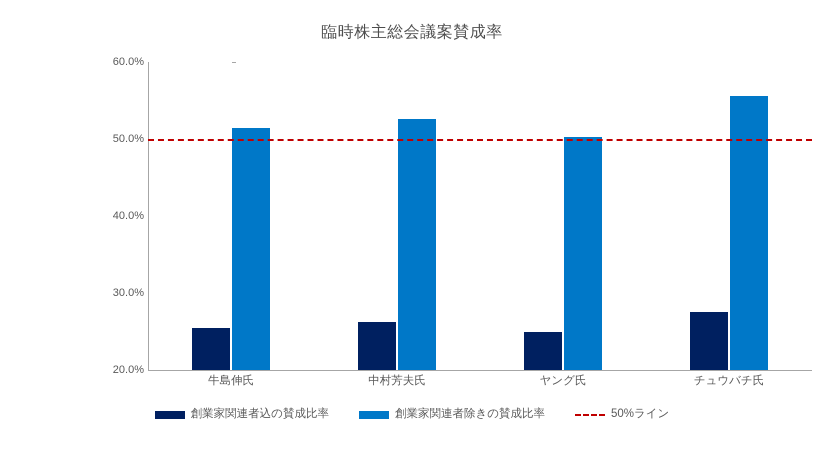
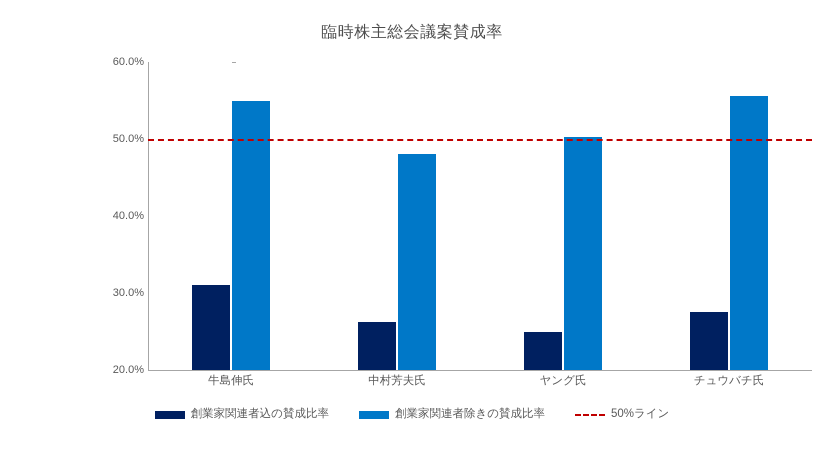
創業家関連者込の賛成比率/牛島伸氏: 26% -> 31%
創業家関連者除きの賛成比率/牛島伸氏: 51% -> 55%
創業家関連者除きの賛成比率/中村芳夫氏: 53% -> 48%
